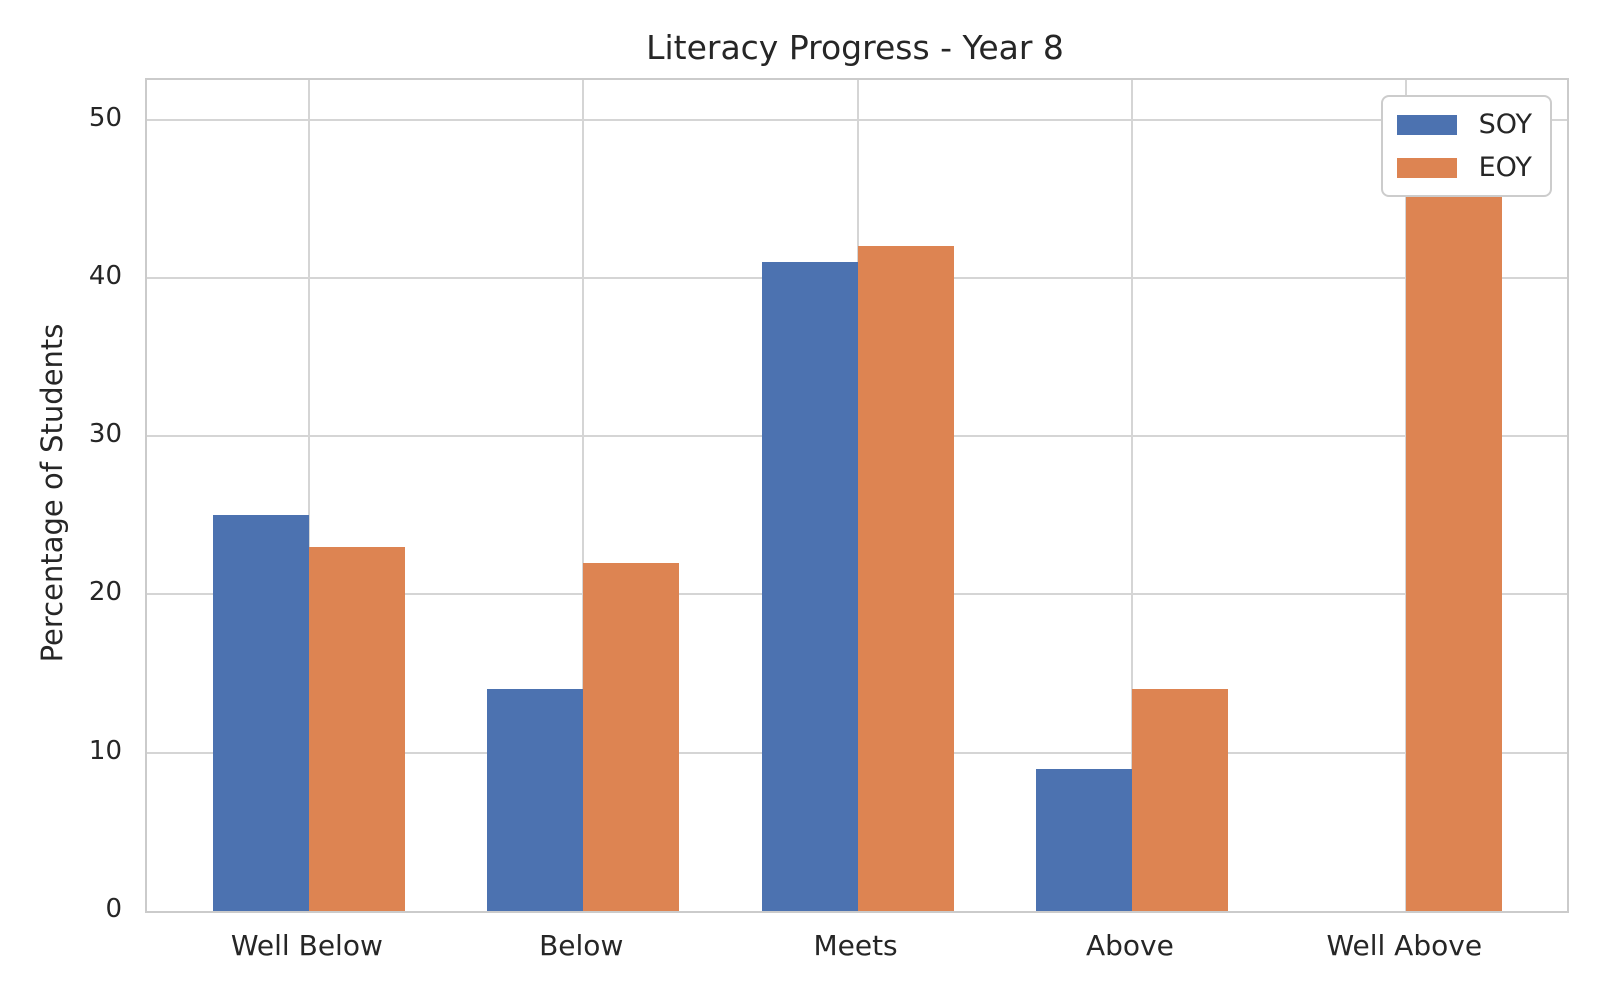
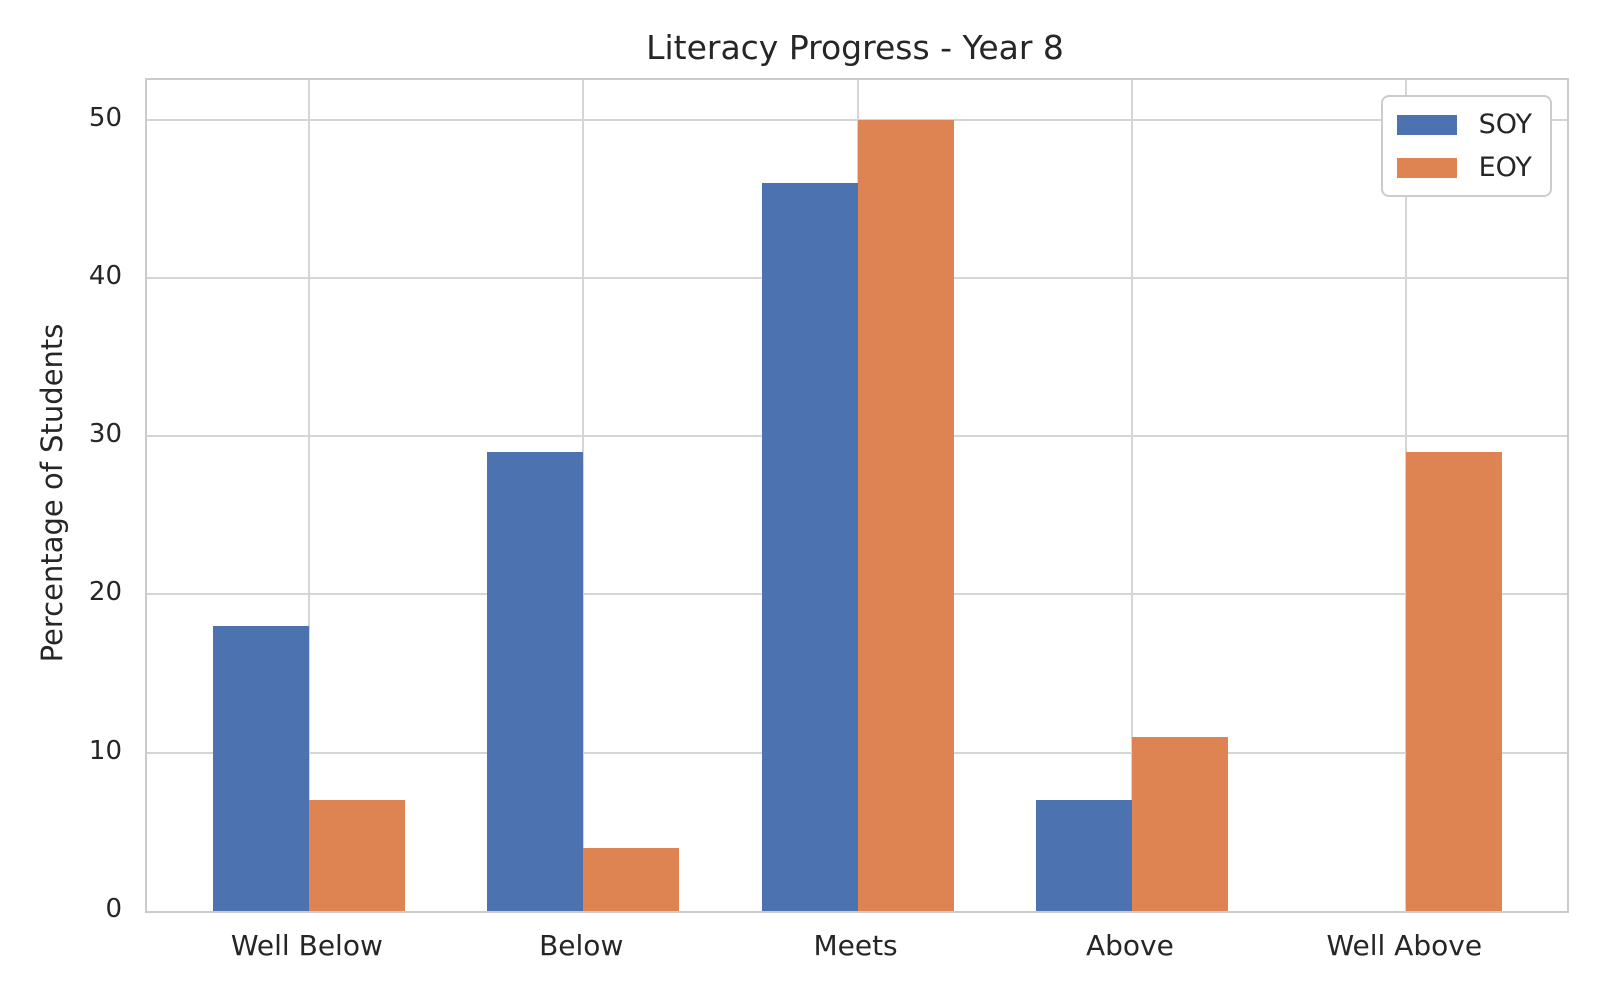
SOY/Well Below: 25 -> 18
EOY/Well Below: 23 -> 7
SOY/Below: 14 -> 29
EOY/Below: 22 -> 4
SOY/Meets: 41 -> 46
EOY/Meets: 42 -> 50
SOY/Above: 9 -> 7
EOY/Above: 14 -> 11
EOY/Well Above: 47 -> 29
